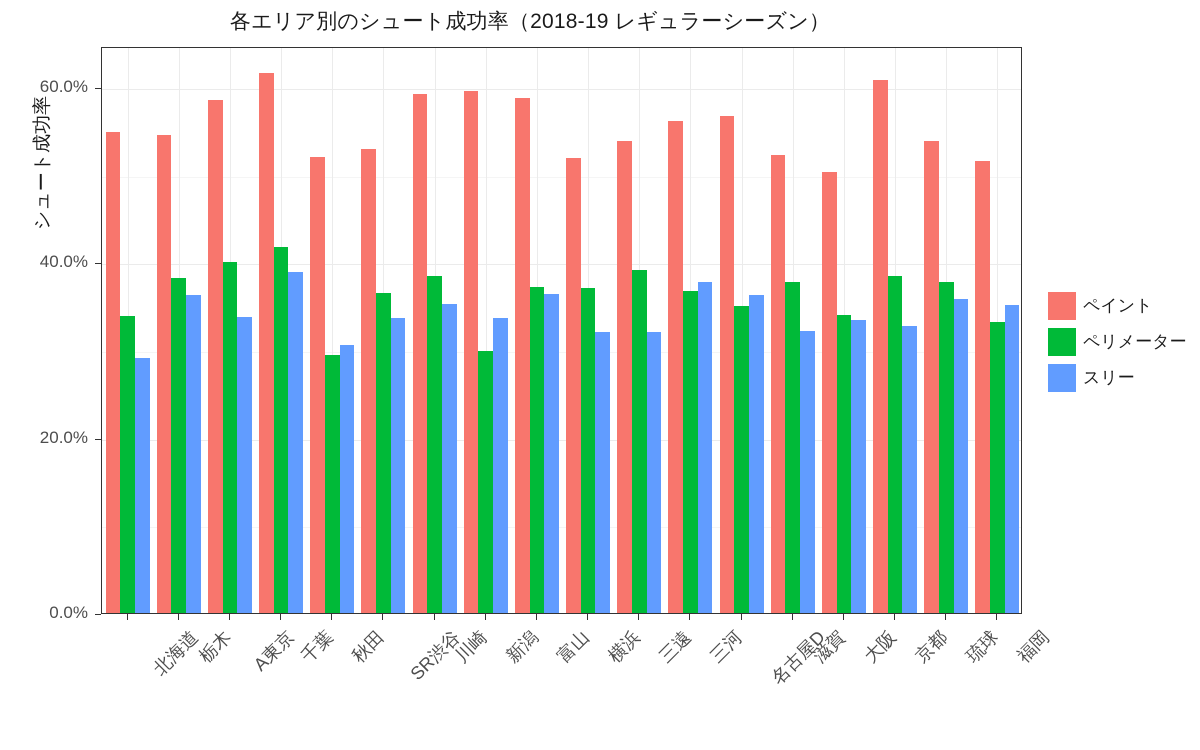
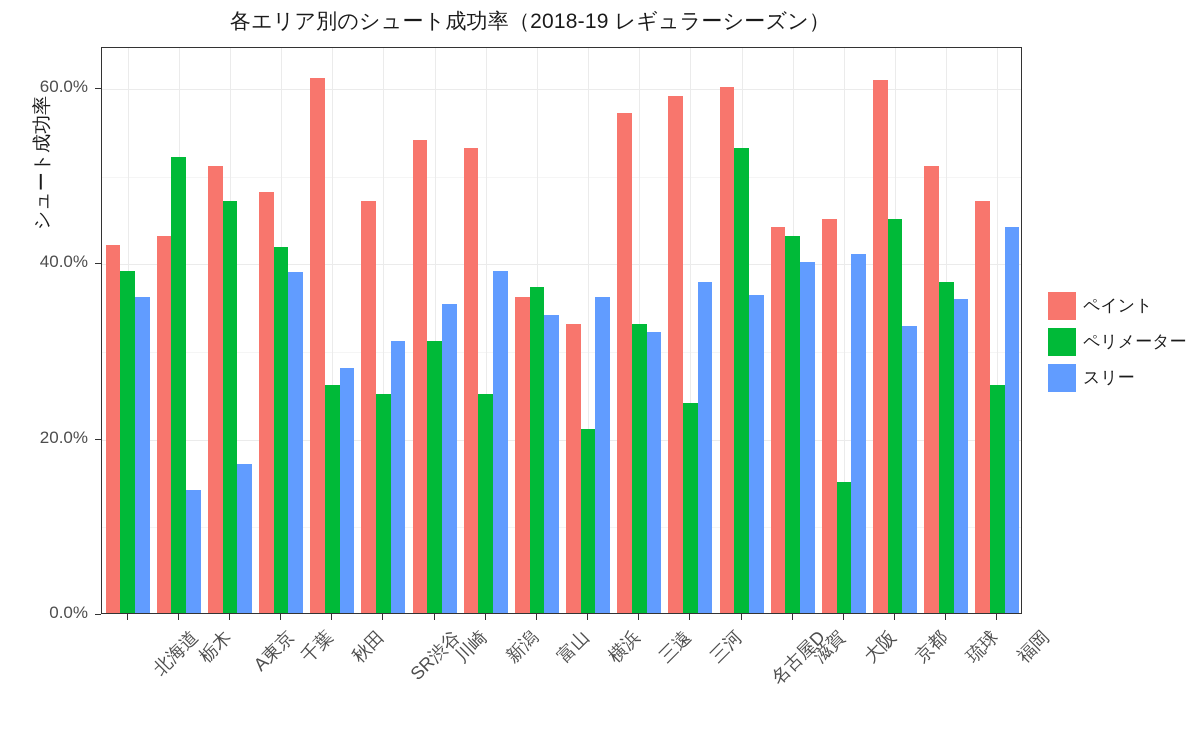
ペイント/北海道: 55% -> 42%
ペリメーター/北海道: 34% -> 39%
スリー/北海道: 29% -> 36%
ペイント/栃木: 54% -> 43%
ペリメーター/栃木: 38% -> 52%
スリー/栃木: 36% -> 14%
ペイント/A東京: 58% -> 51%
ペリメーター/A東京: 40% -> 47%
スリー/A東京: 34% -> 17%
ペイント/千葉: 62% -> 48%
ペイント/秋田: 52% -> 61%
ペリメーター/秋田: 29% -> 26%
スリー/秋田: 31% -> 28%
ペイント/SR渋谷: 53% -> 47%
ペリメーター/SR渋谷: 36% -> 25%
スリー/SR渋谷: 34% -> 31%
ペイント/川崎: 59% -> 54%
ペリメーター/川崎: 38% -> 31%
ペイント/新潟: 60% -> 53%
ペリメーター/新潟: 30% -> 25%
スリー/新潟: 34% -> 39%
ペイント/富山: 59% -> 36%
スリー/富山: 36% -> 34%
ペイント/横浜: 52% -> 33%
ペリメーター/横浜: 37% -> 21%
スリー/横浜: 32% -> 36%
ペイント/三遠: 54% -> 57%
ペリメーター/三遠: 39% -> 33%
ペイント/三河: 56% -> 59%
ペリメーター/三河: 37% -> 24%
ペイント/名古屋D: 57% -> 60%
ペリメーター/名古屋D: 35% -> 53%
ペイント/滋賀: 52% -> 44%
ペリメーター/滋賀: 38% -> 43%
スリー/滋賀: 32% -> 40%
ペイント/大阪: 50% -> 45%
ペリメーター/大阪: 34% -> 15%
スリー/大阪: 33% -> 41%
ペリメーター/京都: 38% -> 45%
ペイント/琉球: 54% -> 51%
ペイント/福岡: 52% -> 47%
ペリメーター/福岡: 33% -> 26%
スリー/福岡: 35% -> 44%
